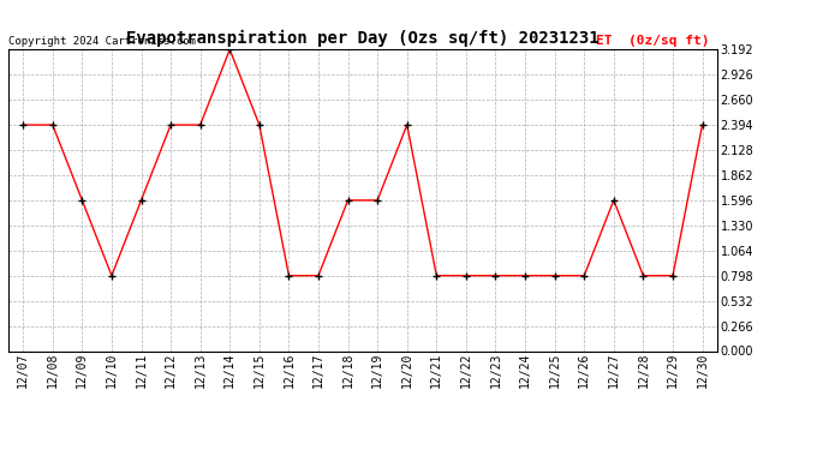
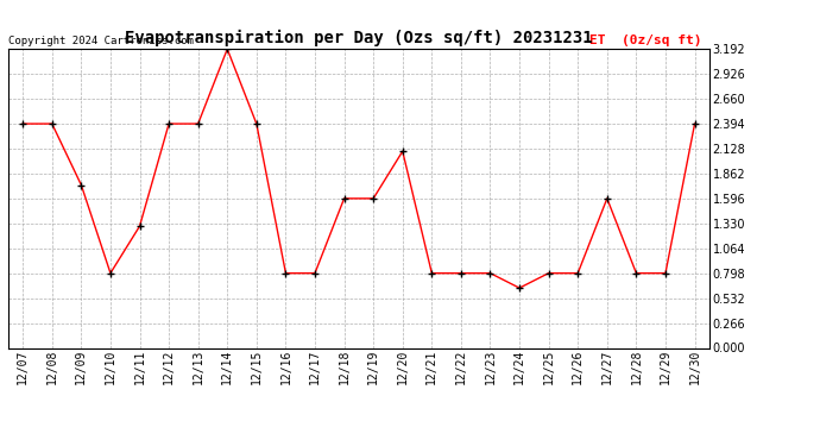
12/09: 1.60 -> 1.74
12/11: 1.60 -> 1.30
12/20: 2.39 -> 2.10
12/24: 0.80 -> 0.64
